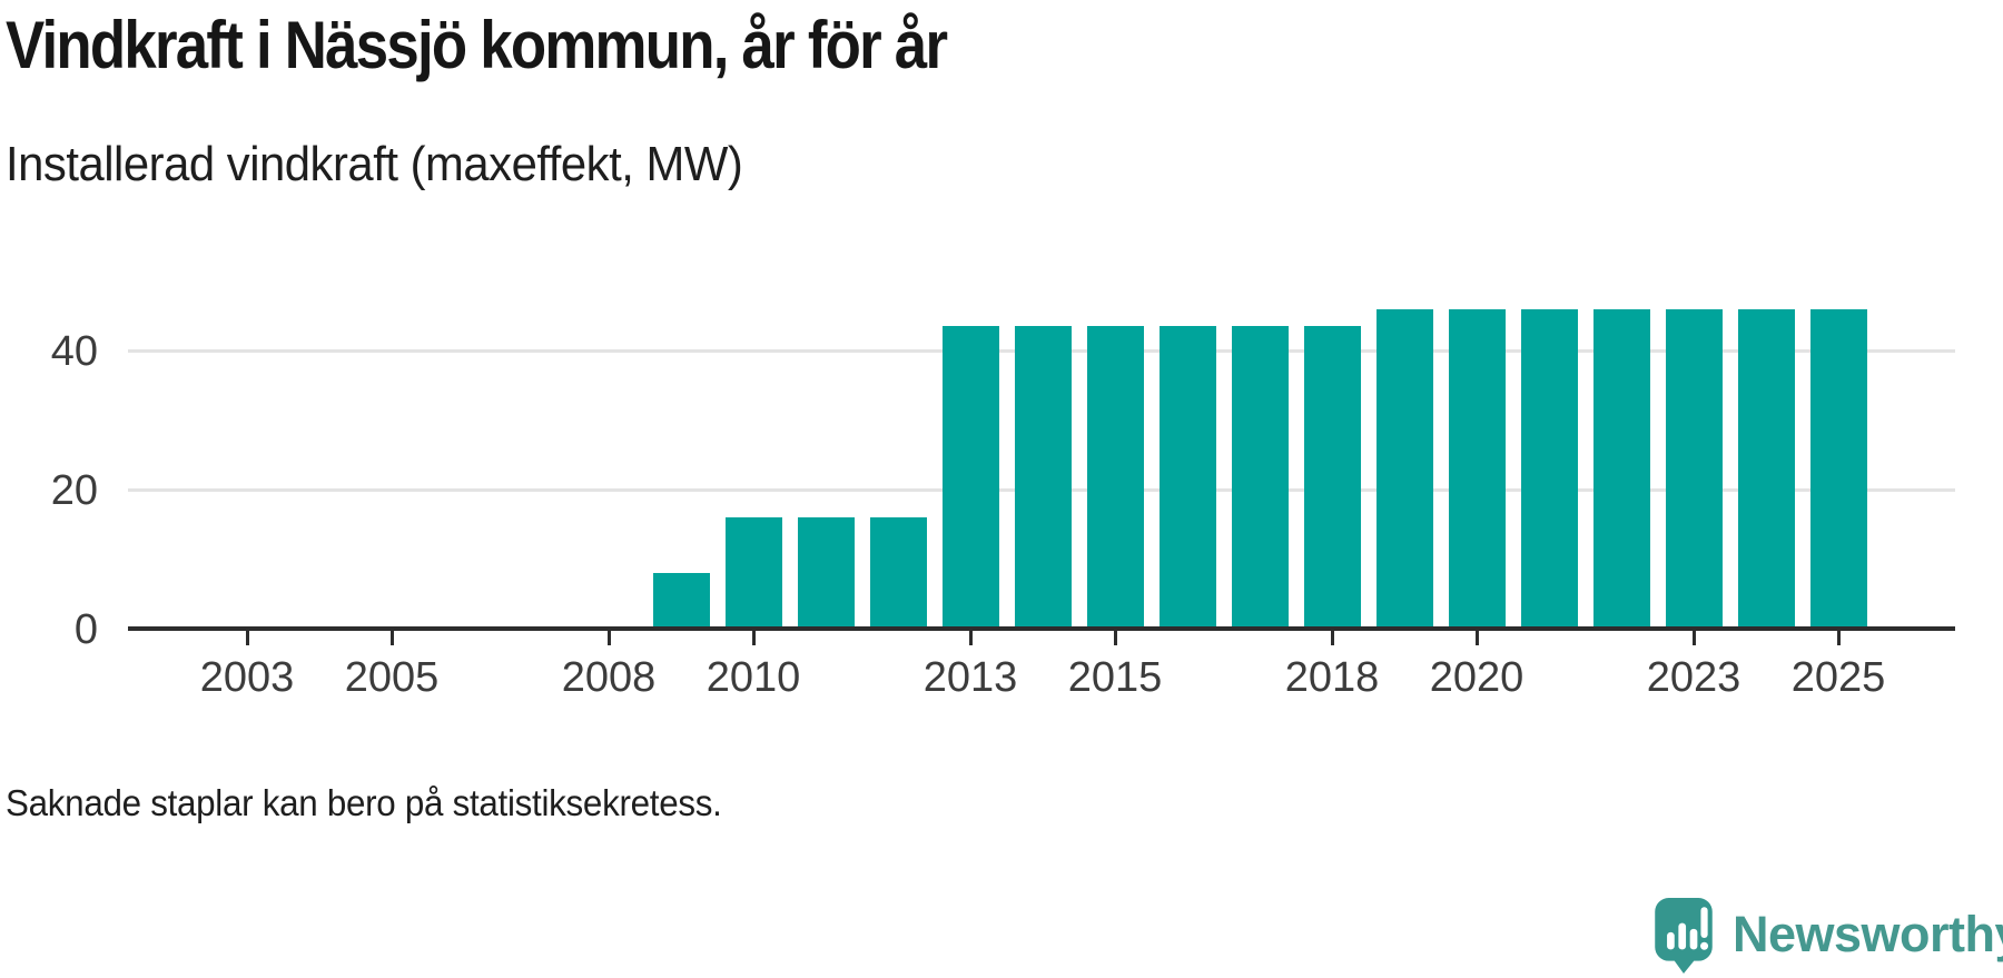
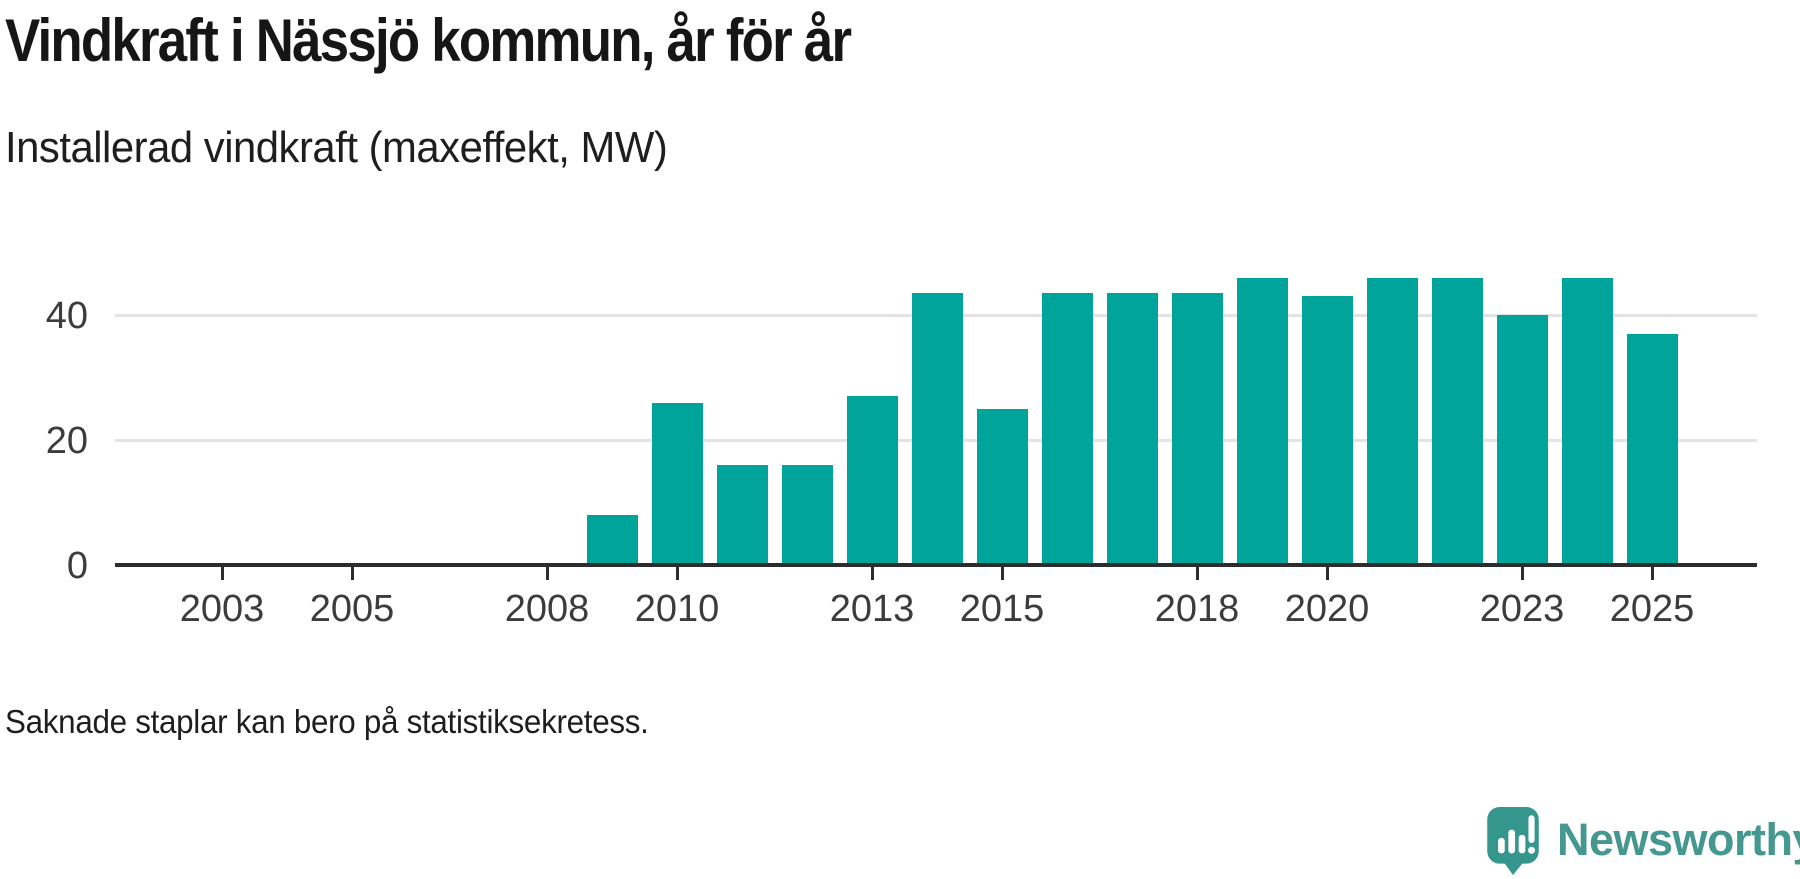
2010: 16 -> 26
2013: 44 -> 27
2015: 44 -> 25
2020: 46 -> 43
2023: 46 -> 40
2025: 46 -> 37
